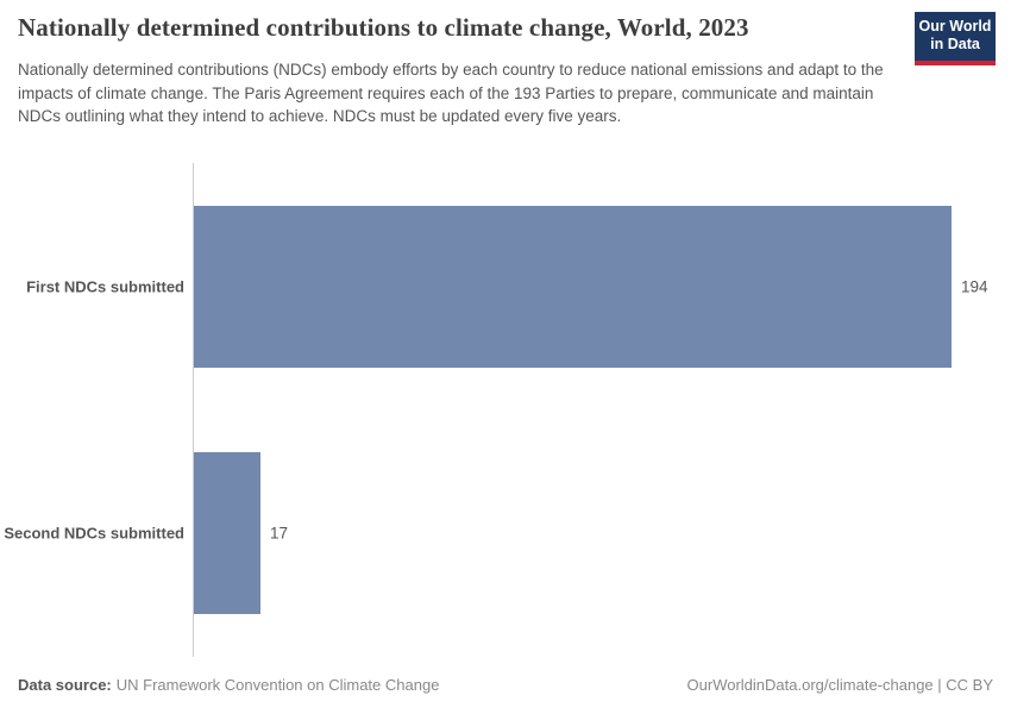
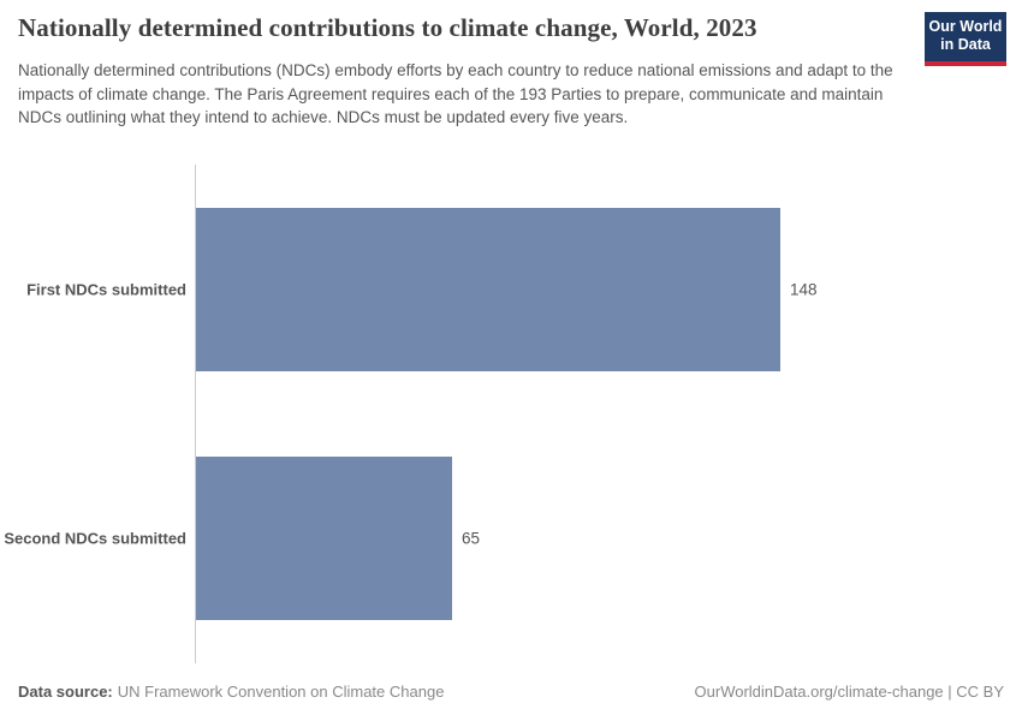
First NDCs submitted: 194 -> 148
Second NDCs submitted: 17 -> 65
